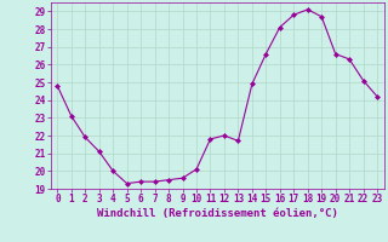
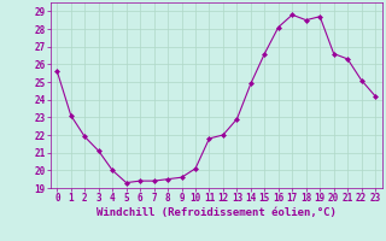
0: 24.8 -> 25.6
13: 21.7 -> 22.9
18: 29.1 -> 28.5
